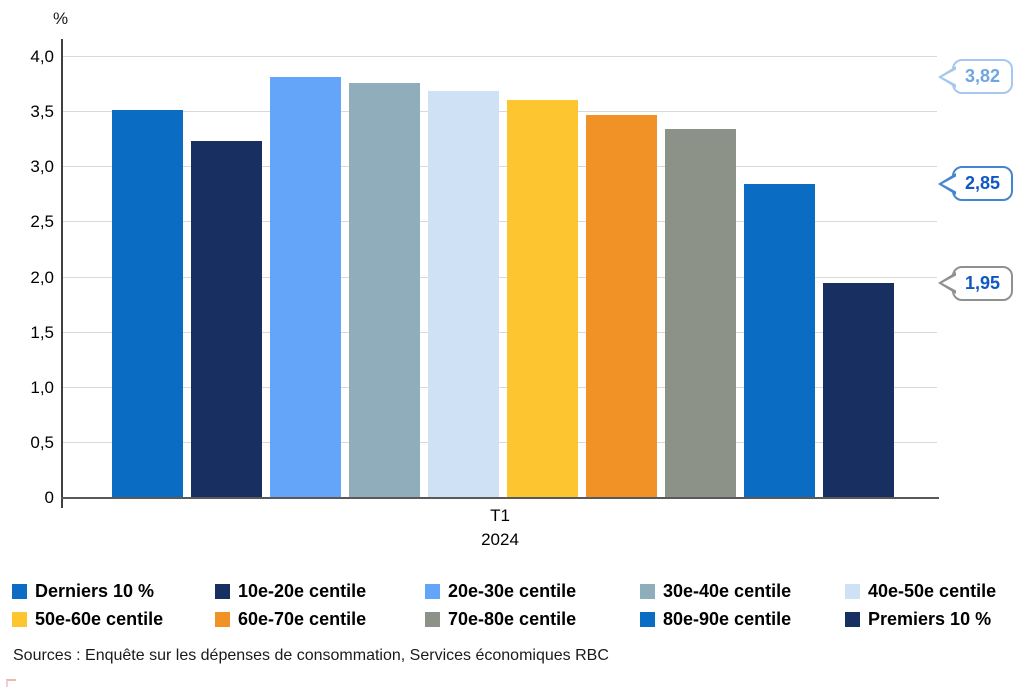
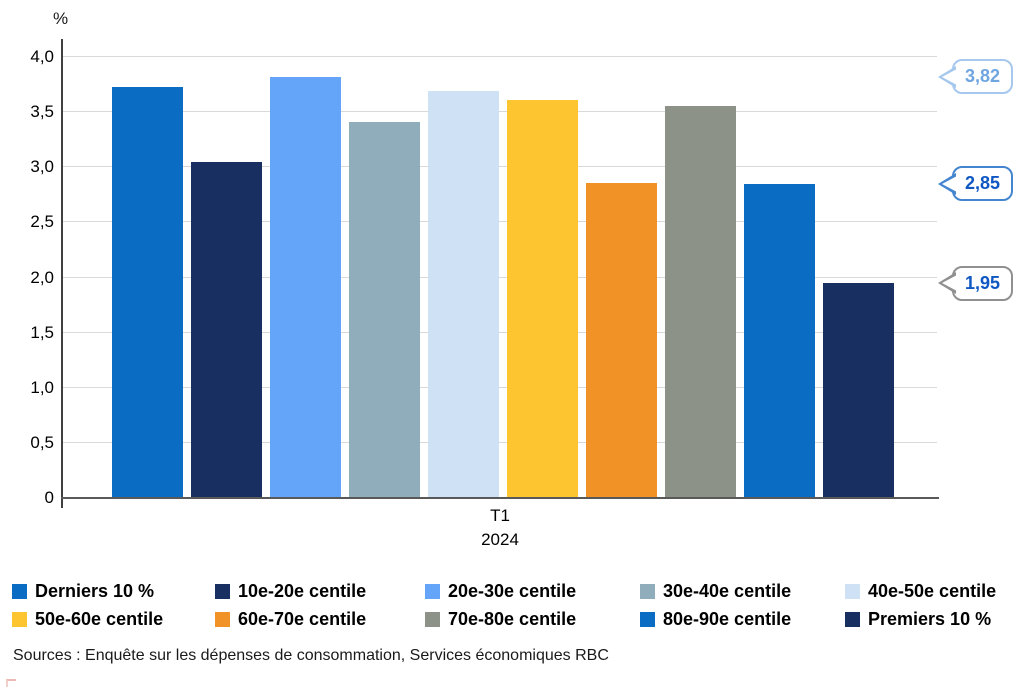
Derniers 10 %: 3,52 -> 3,73
10e-20e centile: 3,24 -> 3,05
30e-40e centile: 3,76 -> 3,41
60e-70e centile: 3,47 -> 2,86
70e-80e centile: 3,35 -> 3,56
